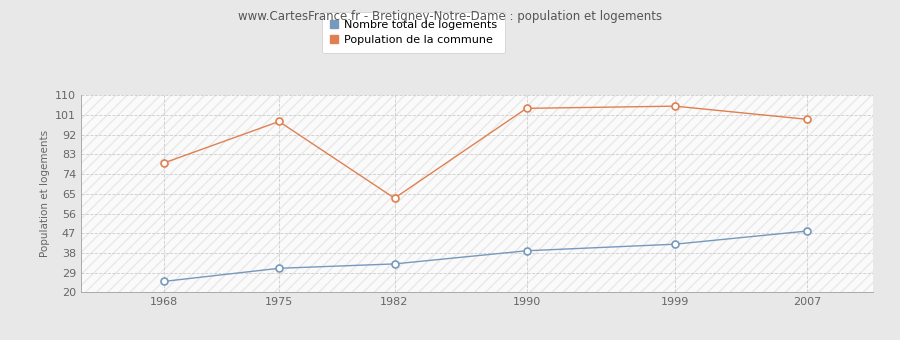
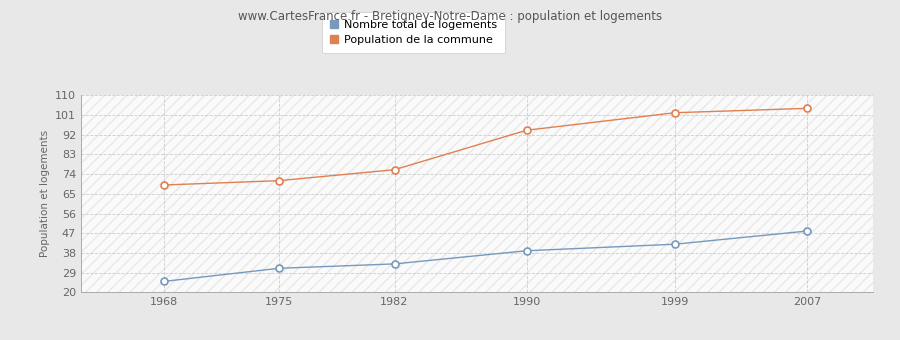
Population de la commune/1968: 79 -> 69
Population de la commune/1975: 98 -> 71
Population de la commune/1982: 63 -> 76
Population de la commune/1990: 104 -> 94
Population de la commune/1999: 105 -> 102
Population de la commune/2007: 99 -> 104
